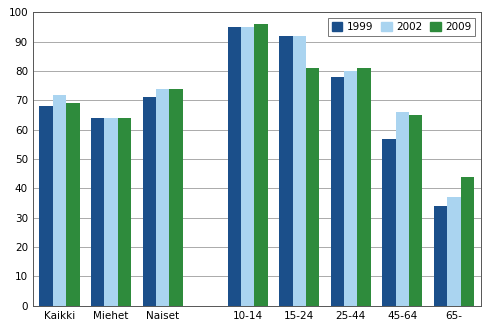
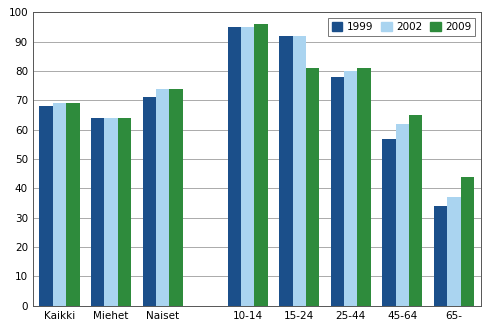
2002/Kaikki: 72 -> 69
2002/45-64: 66 -> 62
